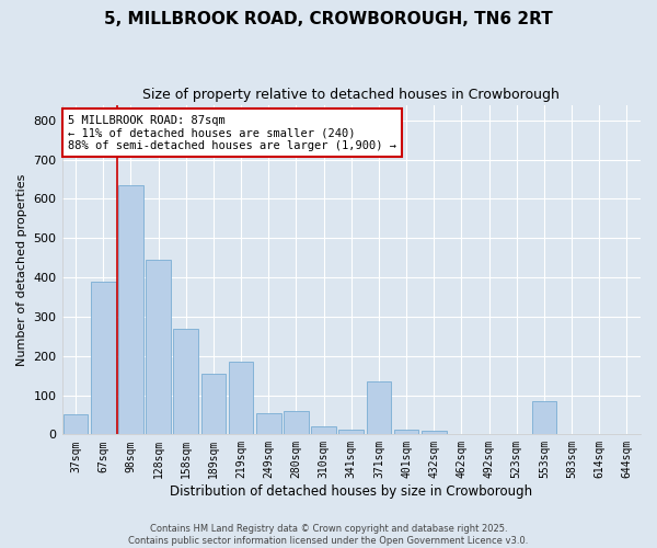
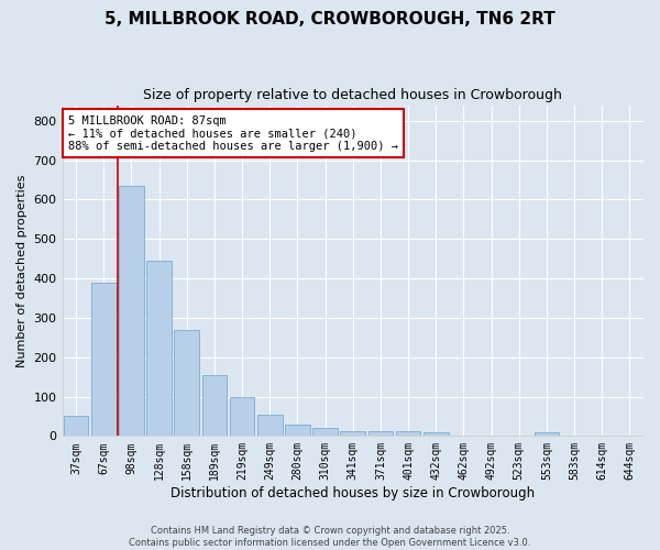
219sqm: 185 -> 100
280sqm: 60 -> 30
371sqm: 135 -> 13
553sqm: 85 -> 8
